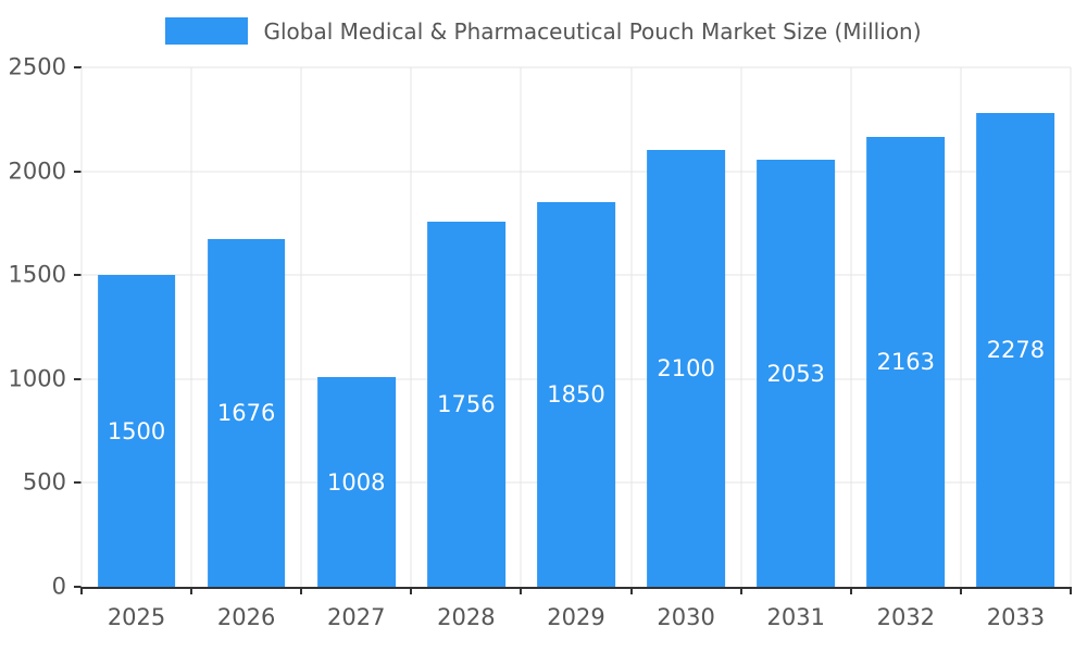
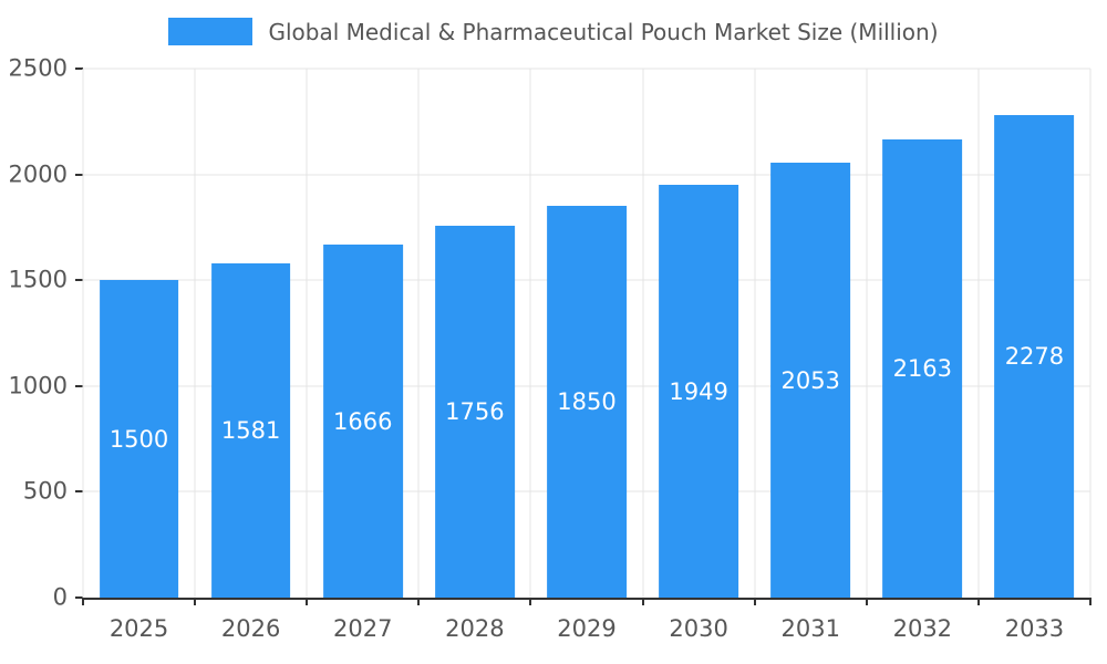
2026: 1676 -> 1581
2027: 1008 -> 1666
2030: 2100 -> 1949
